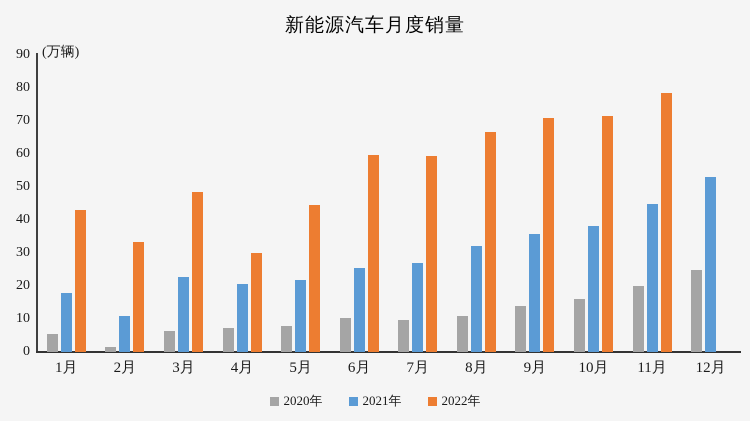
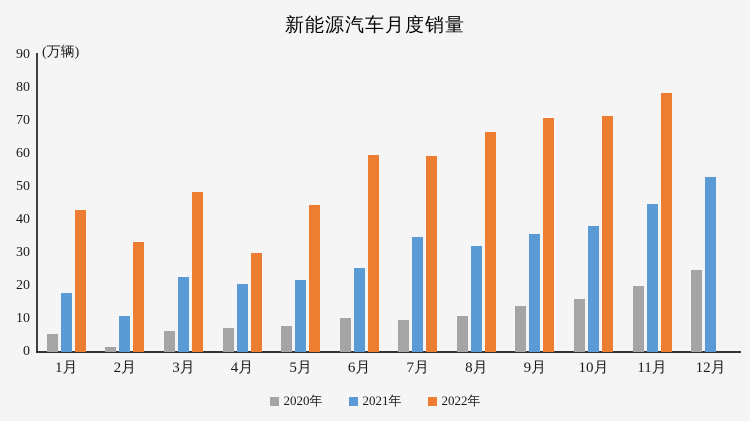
2021年/7月: 27 -> 35
